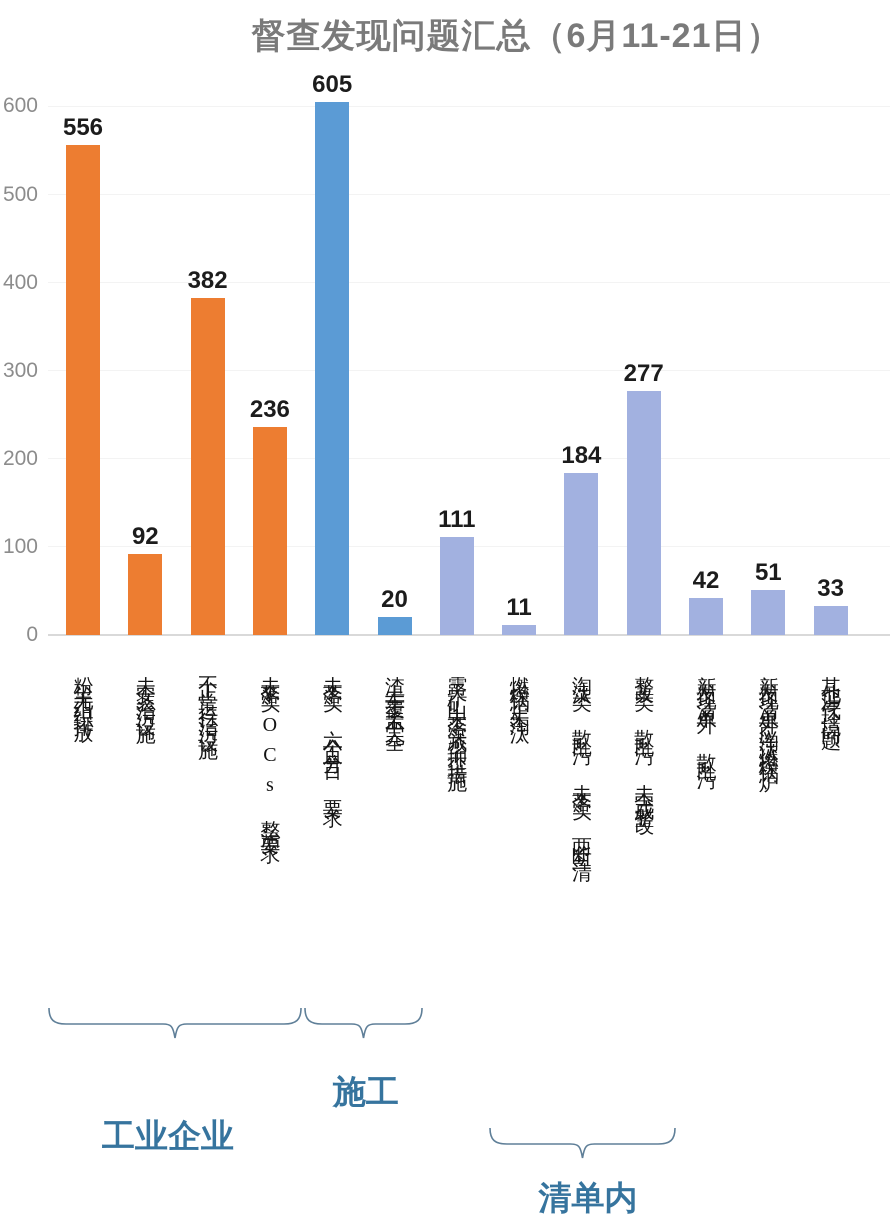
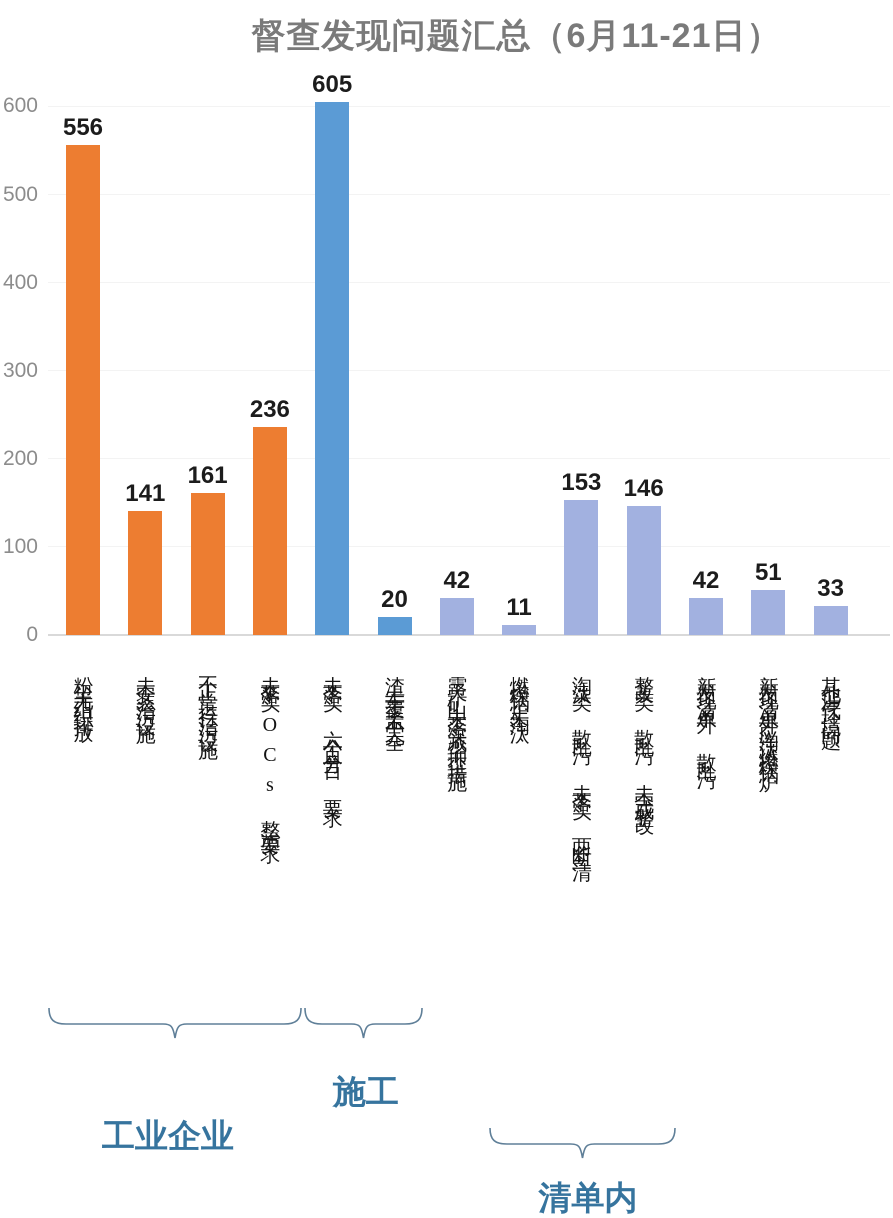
未安装治污设施: 92 -> 141
不正常运行治污设施: 382 -> 161
露天矿山未落实减尘抑尘措施: 111 -> 42
淘汰类“散乱污”未落实“两断三清”: 184 -> 153
整改类“散乱污”未完成整改: 277 -> 146
